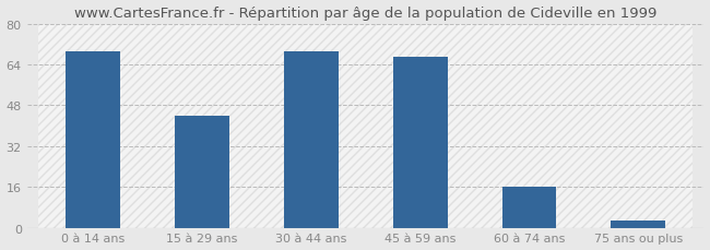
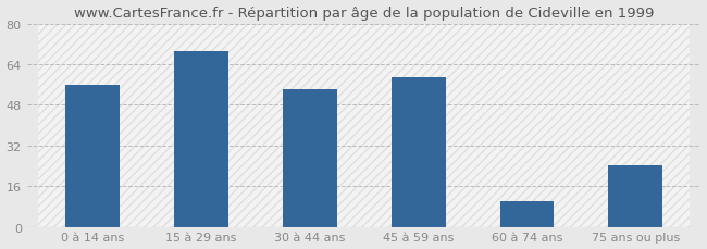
0 à 14 ans: 69 -> 56
15 à 29 ans: 44 -> 69
30 à 44 ans: 69 -> 54
45 à 59 ans: 67 -> 59
60 à 74 ans: 16 -> 10
75 ans ou plus: 3 -> 24
